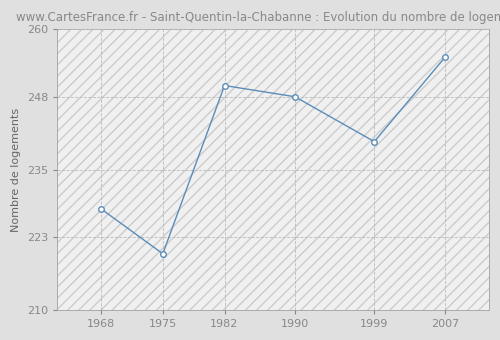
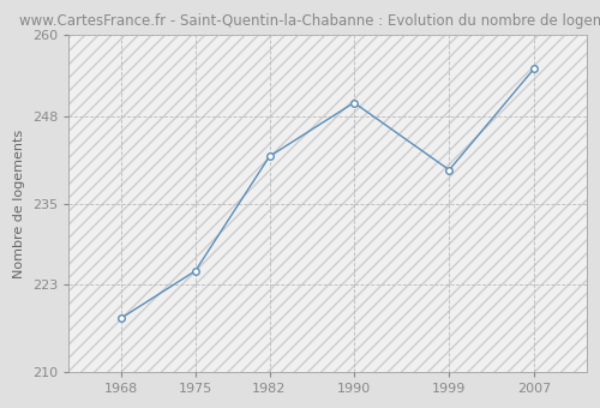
1968: 228 -> 218
1975: 220 -> 225
1982: 250 -> 242
1990: 248 -> 250
